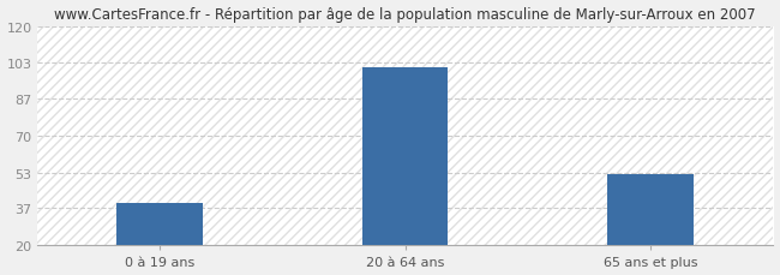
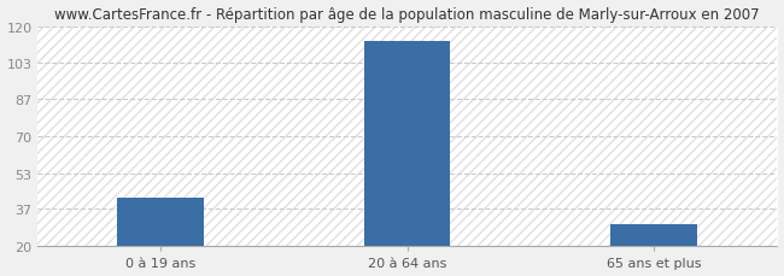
0 à 19 ans: 39 -> 42
20 à 64 ans: 101 -> 113
65 ans et plus: 52 -> 30
